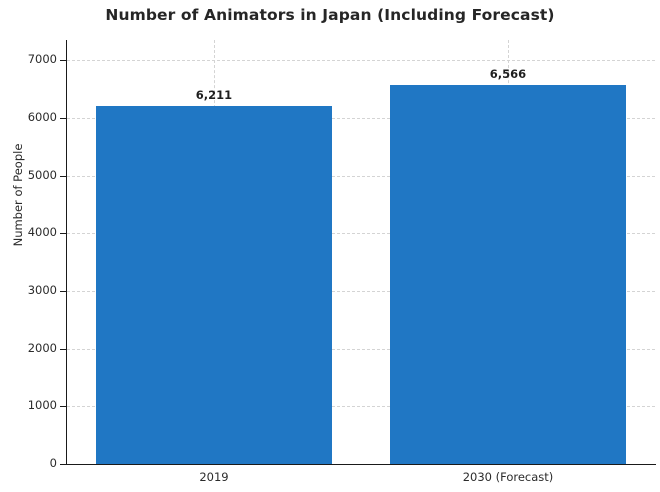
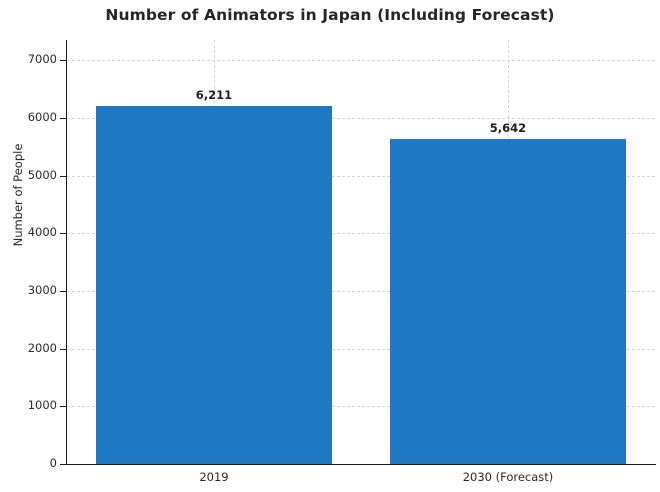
2030 (Forecast): 6,566 -> 5,642
